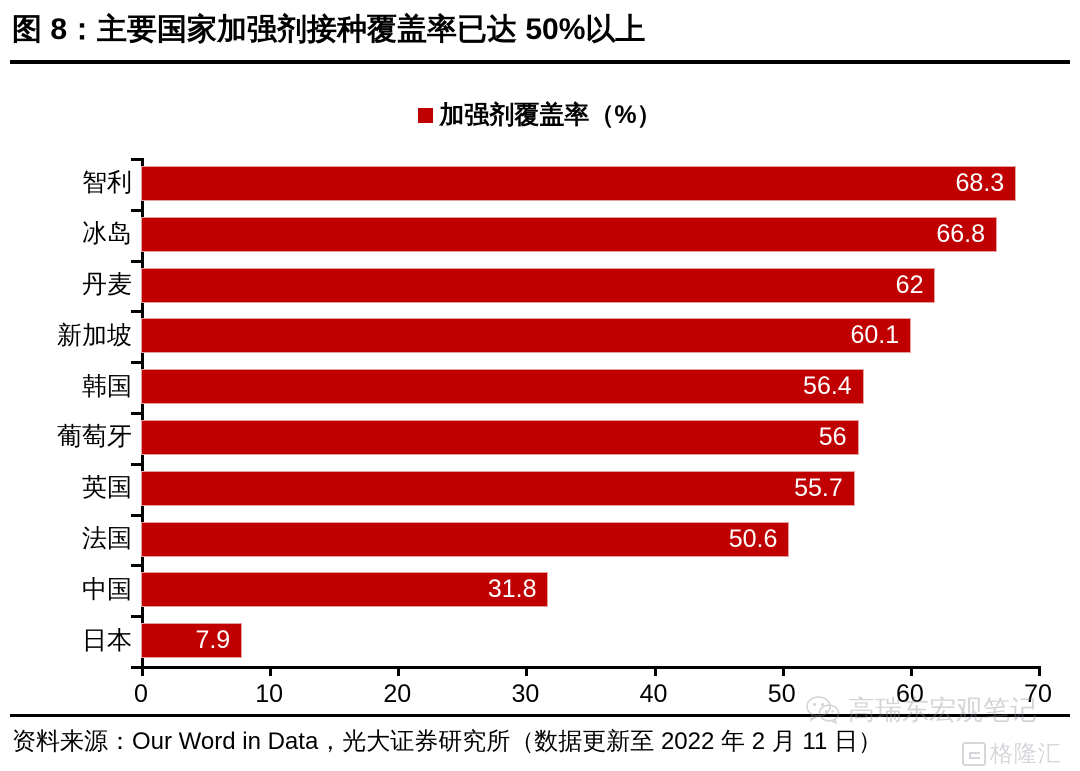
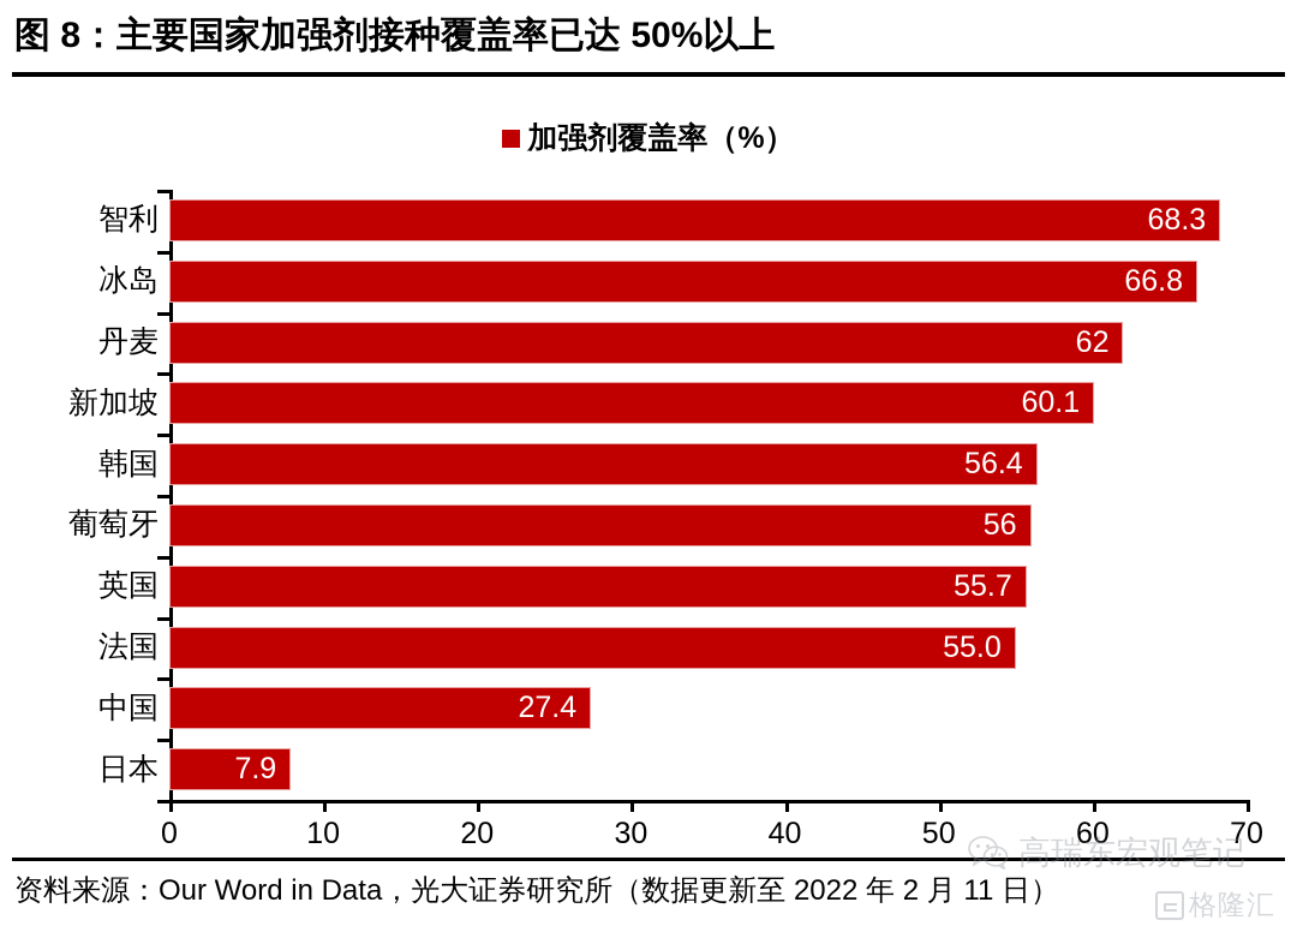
法国: 50.6 -> 55.0
中国: 31.8 -> 27.4
